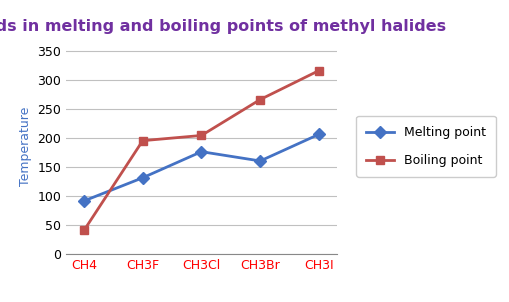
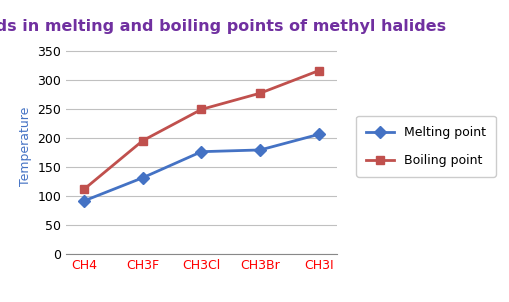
Boiling point/CH4: 40 -> 111
Boiling point/CH3Cl: 204 -> 249
Melting point/CH3Br: 160 -> 179
Boiling point/CH3Br: 266 -> 277
